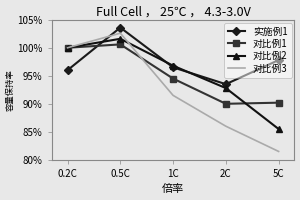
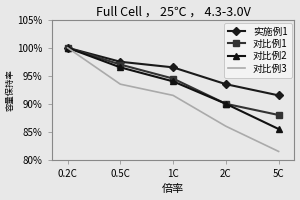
实施例1/0.2C: 96.0% -> 100.0%
实施例1/0.5C: 103.6% -> 97.5%
对比例1/0.5C: 100.6% -> 97.0%
对比例2/0.5C: 101.6% -> 96.5%
对比例3/0.5C: 102.6% -> 93.5%
对比例2/1C: 96.8% -> 94.0%
对比例2/2C: 92.8% -> 90.0%
实施例1/5C: 97.8% -> 91.5%
对比例1/5C: 90.2% -> 88.0%
